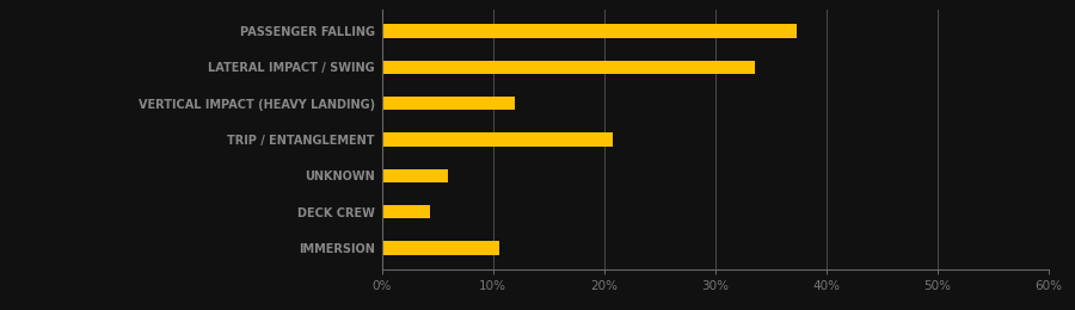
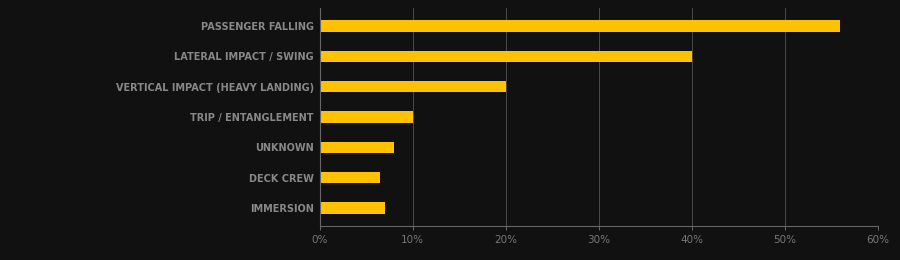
PASSENGER FALLING: 37.4% -> 56.0%
LATERAL IMPACT / SWING: 33.6% -> 40.0%
VERTICAL IMPACT (HEAVY LANDING): 12.0% -> 20.0%
TRIP / ENTANGLEMENT: 20.8% -> 10.0%
UNKNOWN: 6.0% -> 8.0%
DECK CREW: 4.4% -> 6.5%
IMMERSION: 10.6% -> 7.0%
